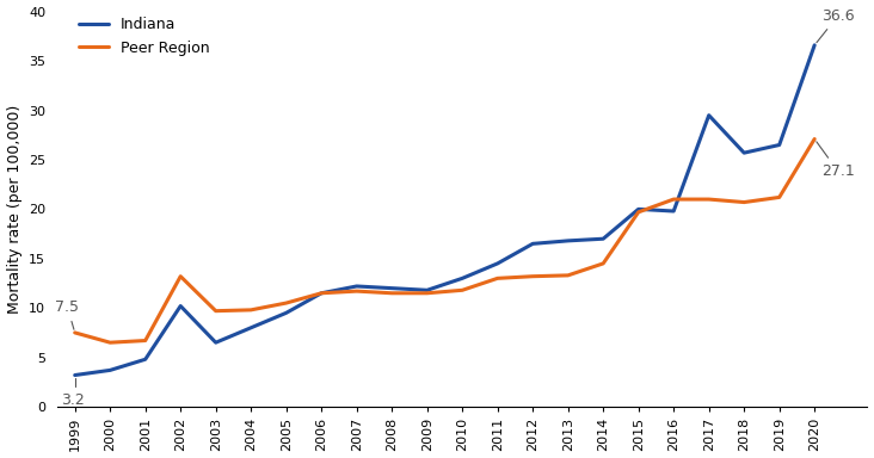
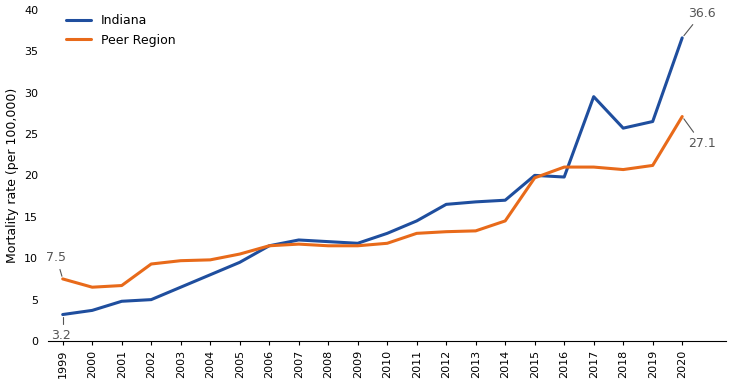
Indiana/2002: 10.2 -> 5.0
Peer Region/2002: 13.2 -> 9.3
